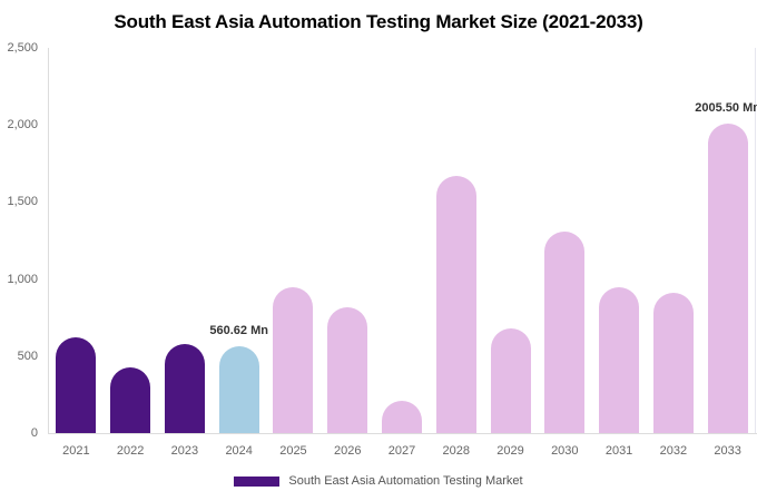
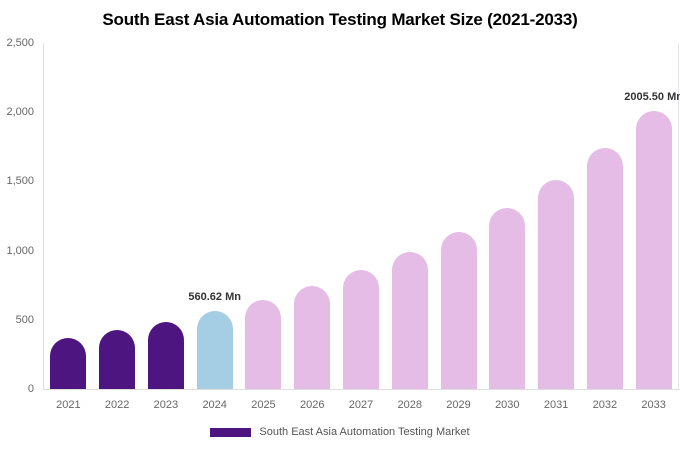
2021: 620 -> 370
2023: 580 -> 490
2025: 950 -> 650
2026: 820 -> 740
2027: 210 -> 860
2028: 1670 -> 990
2029: 680 -> 1140
2031: 950 -> 1510
2032: 910 -> 1740
